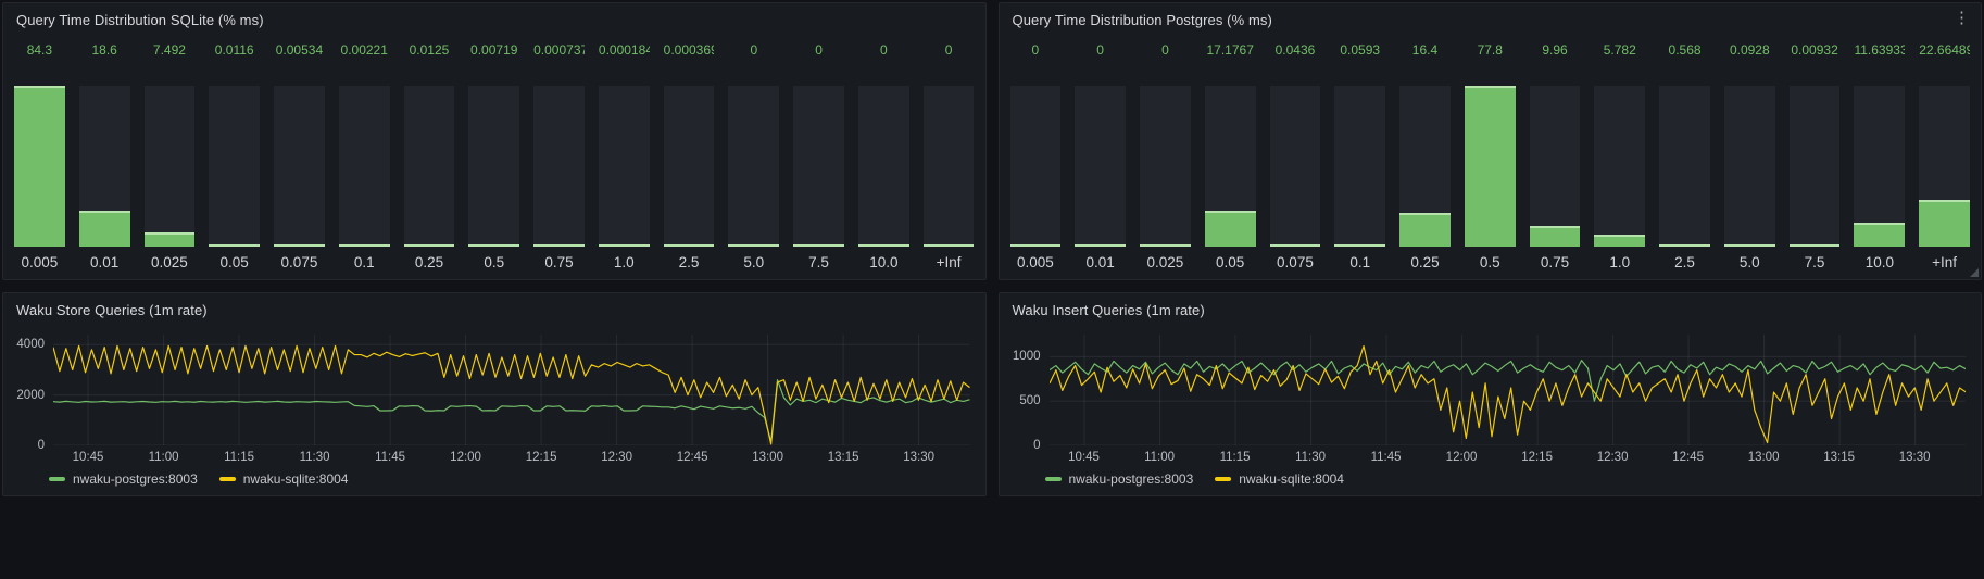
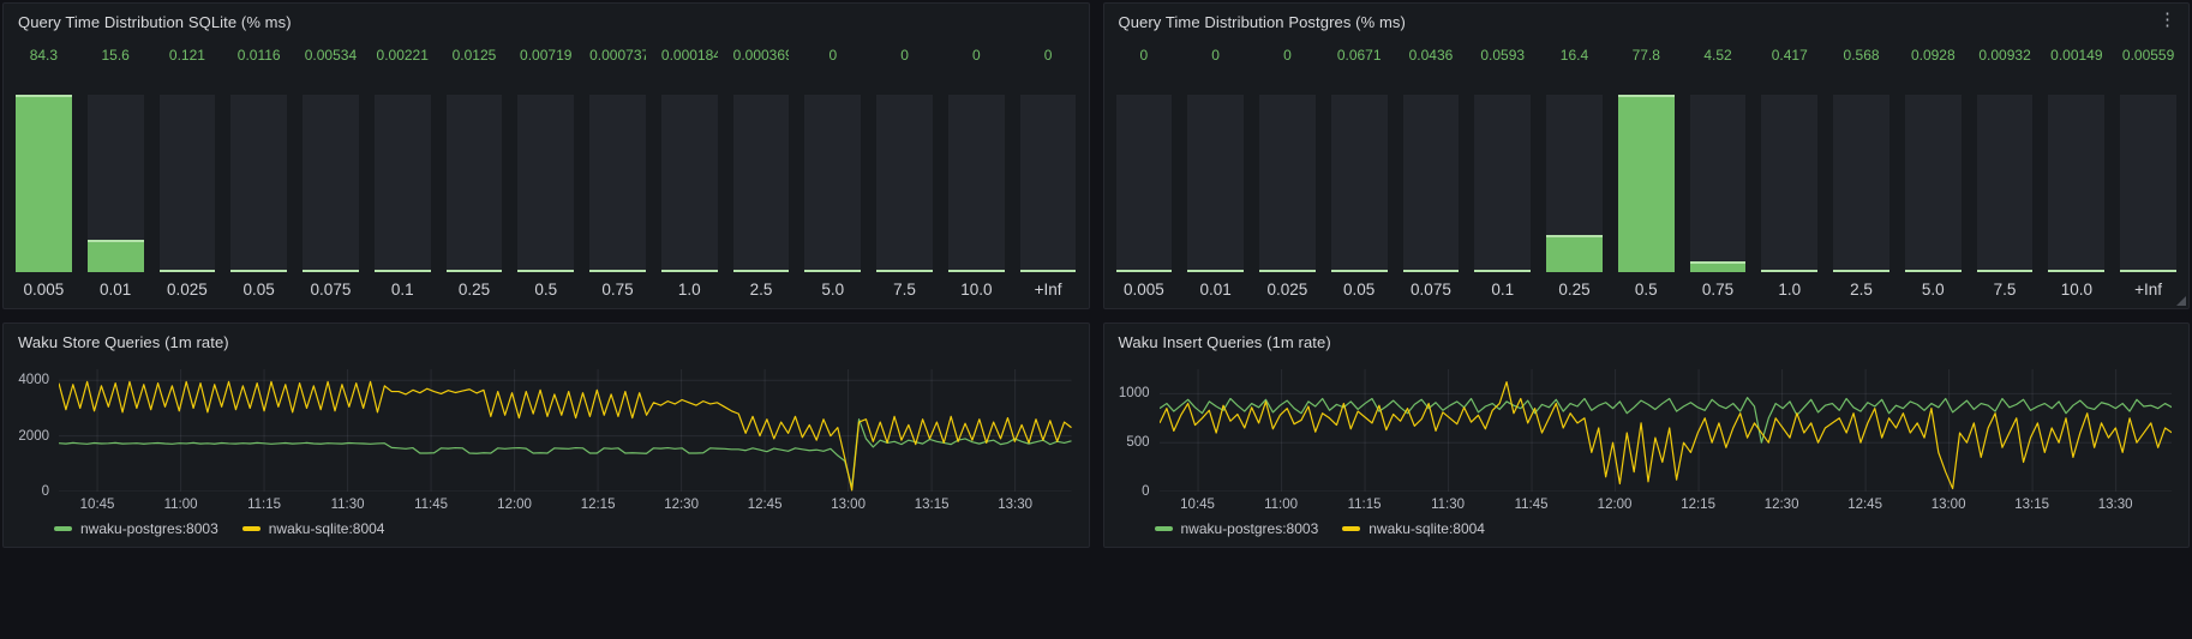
Query Time Distribution SQLite (% ms)/0.01: 18.6 -> 15.6
Query Time Distribution SQLite (% ms)/0.025: 7.492 -> 0.121
Query Time Distribution Postgres (% ms)/0.05: 17.1767 -> 0.0671
Query Time Distribution Postgres (% ms)/0.75: 9.96 -> 4.52
Query Time Distribution Postgres (% ms)/1.0: 5.782 -> 0.417
Query Time Distribution Postgres (% ms)/10.0: 11.63933 -> 0.00149
Query Time Distribution Postgres (% ms)/+Inf: 22.66489 -> 0.00559
